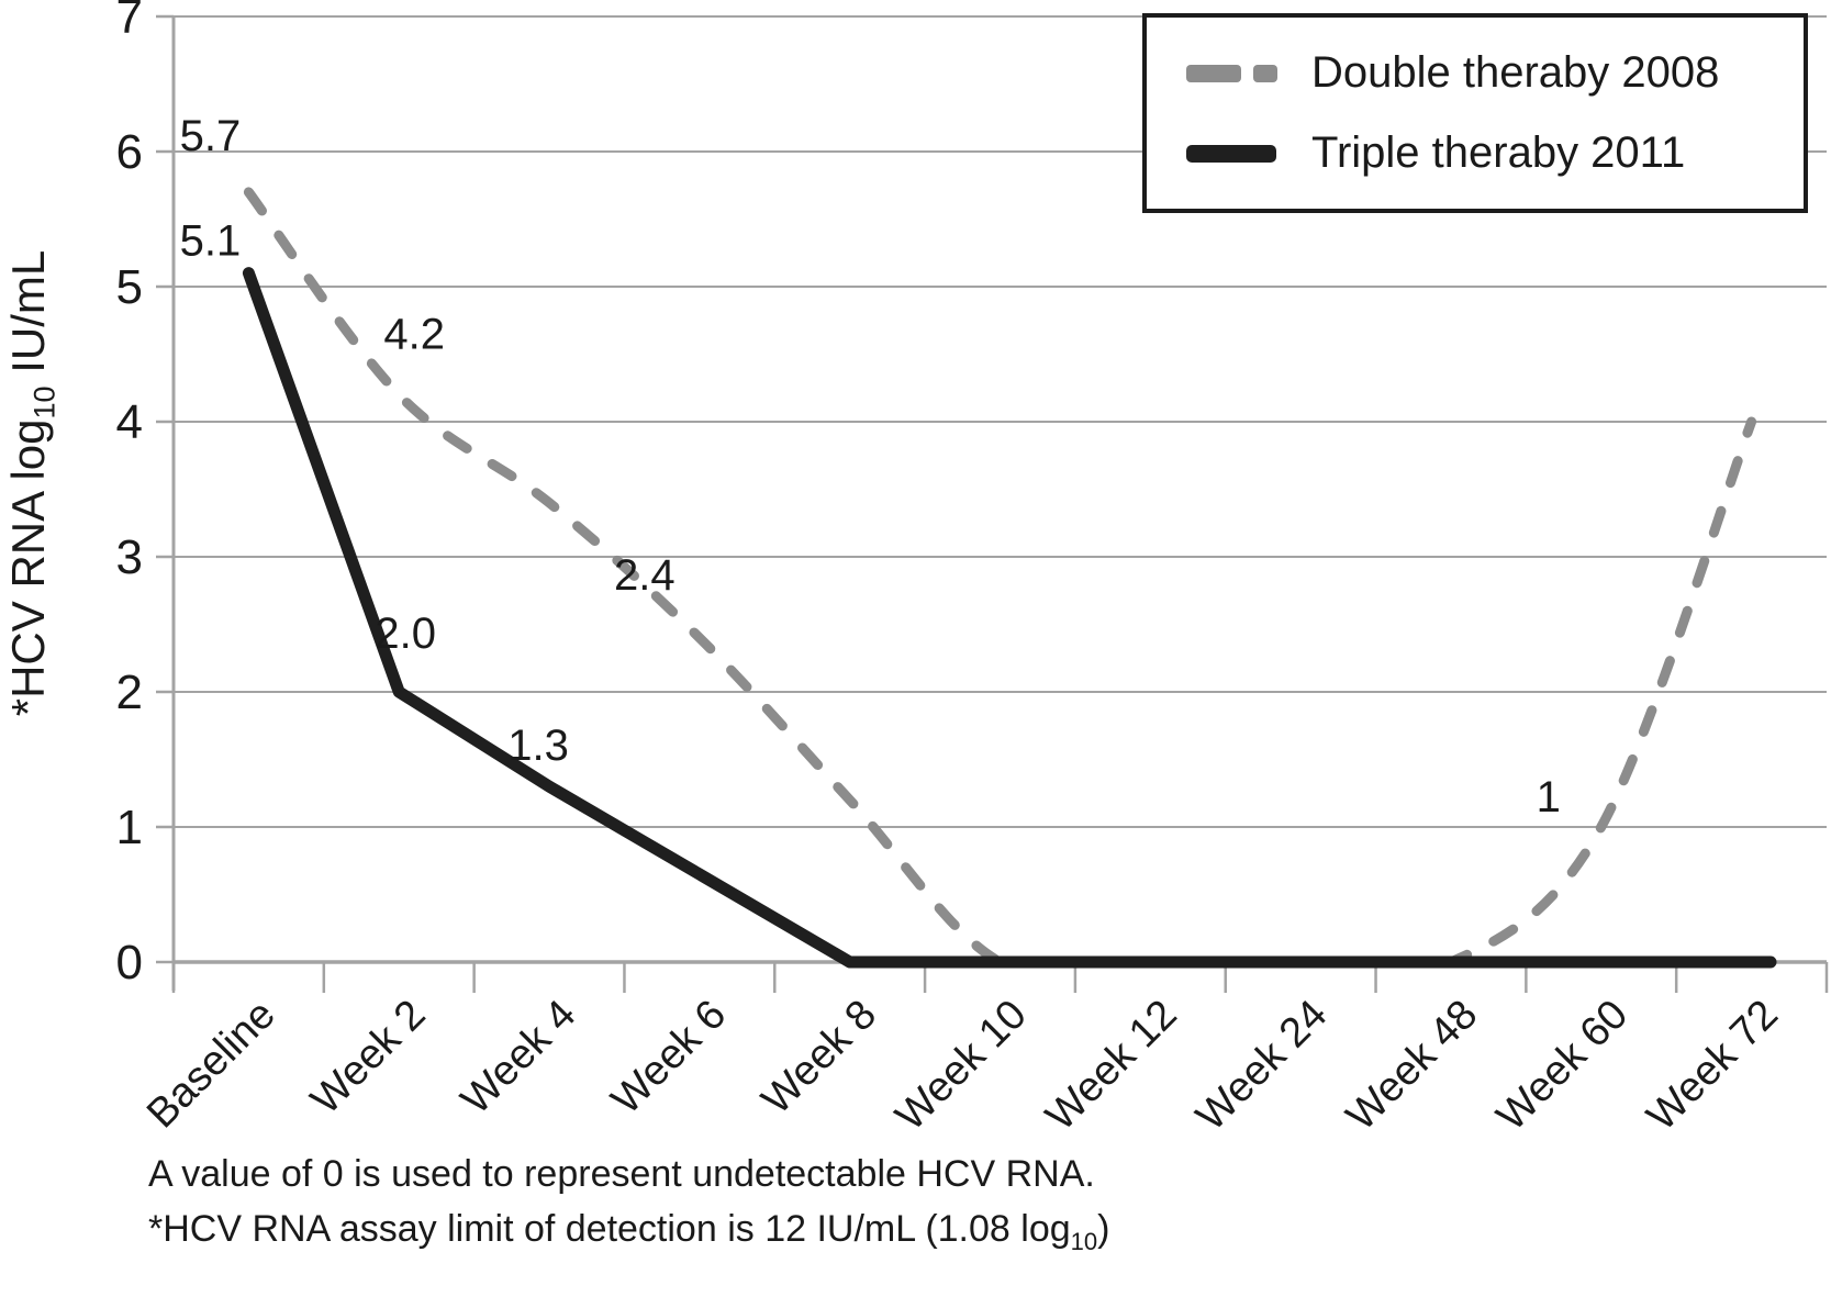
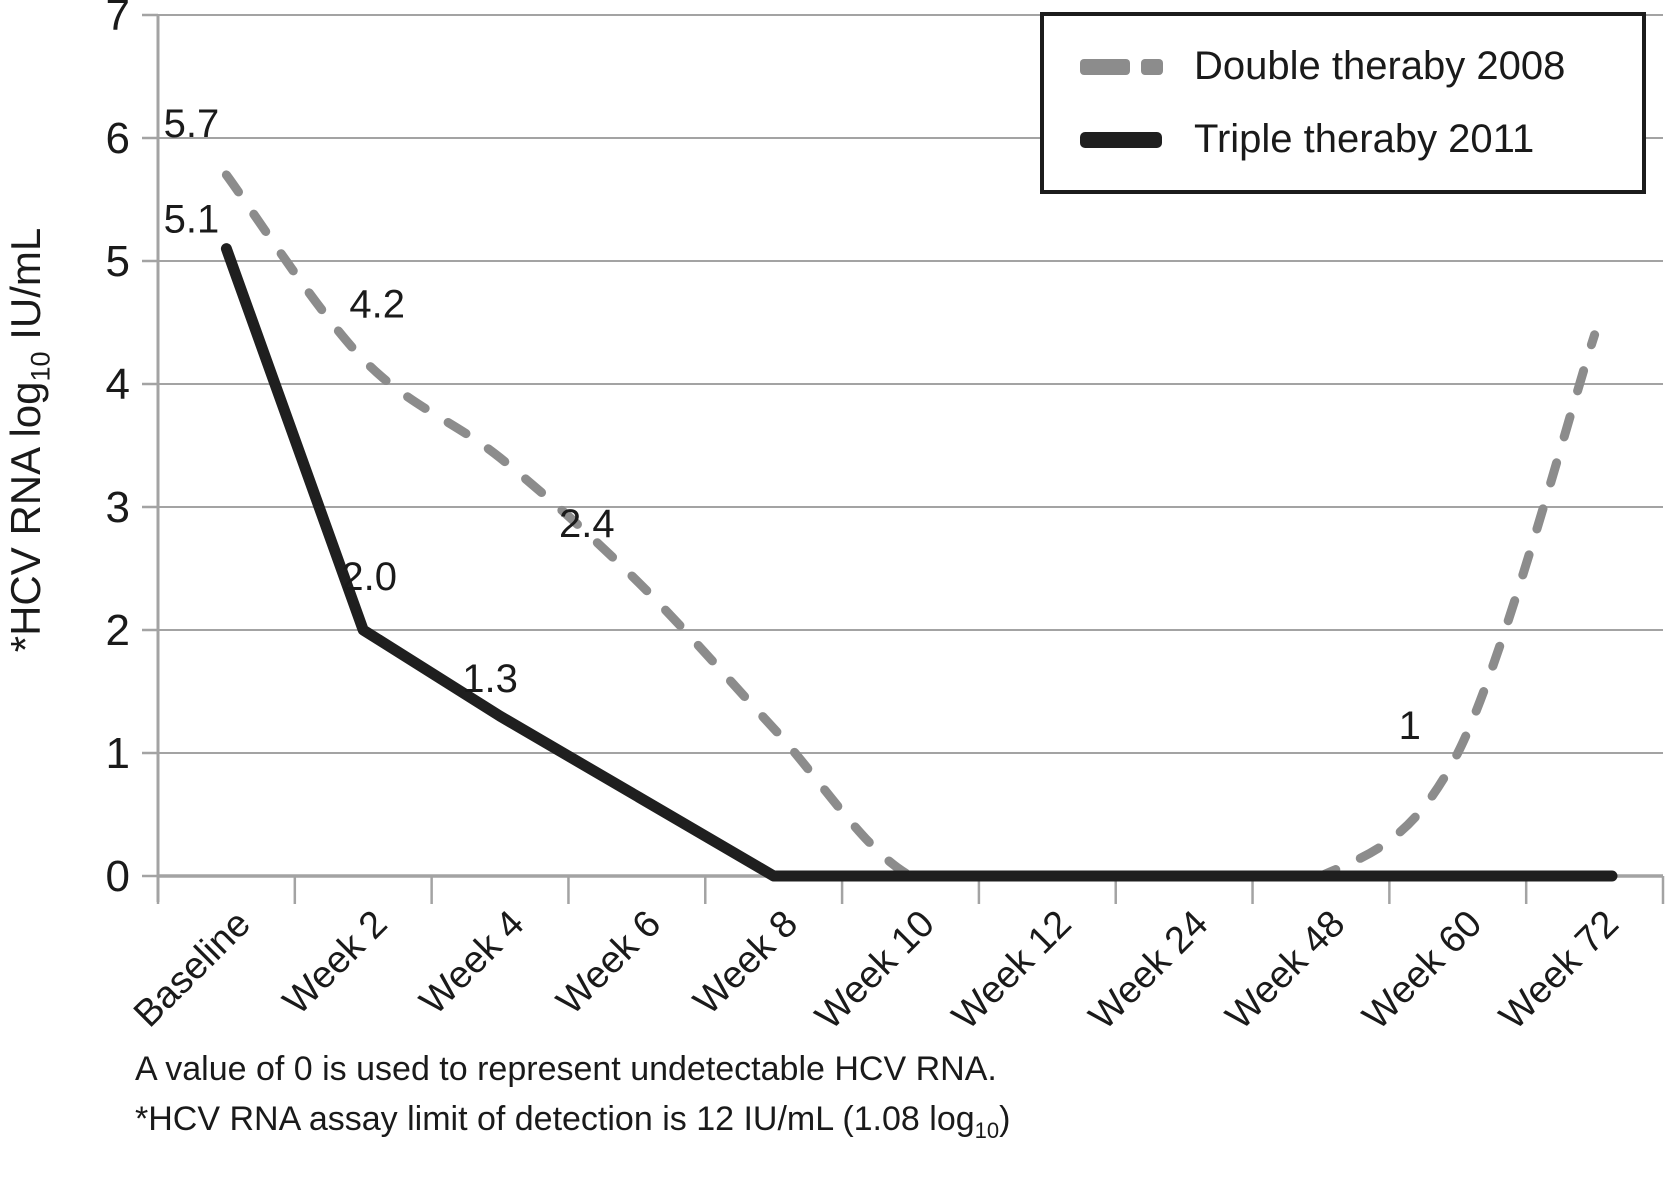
Double theraby 2008/Week 72: 4.0 -> 4.4
